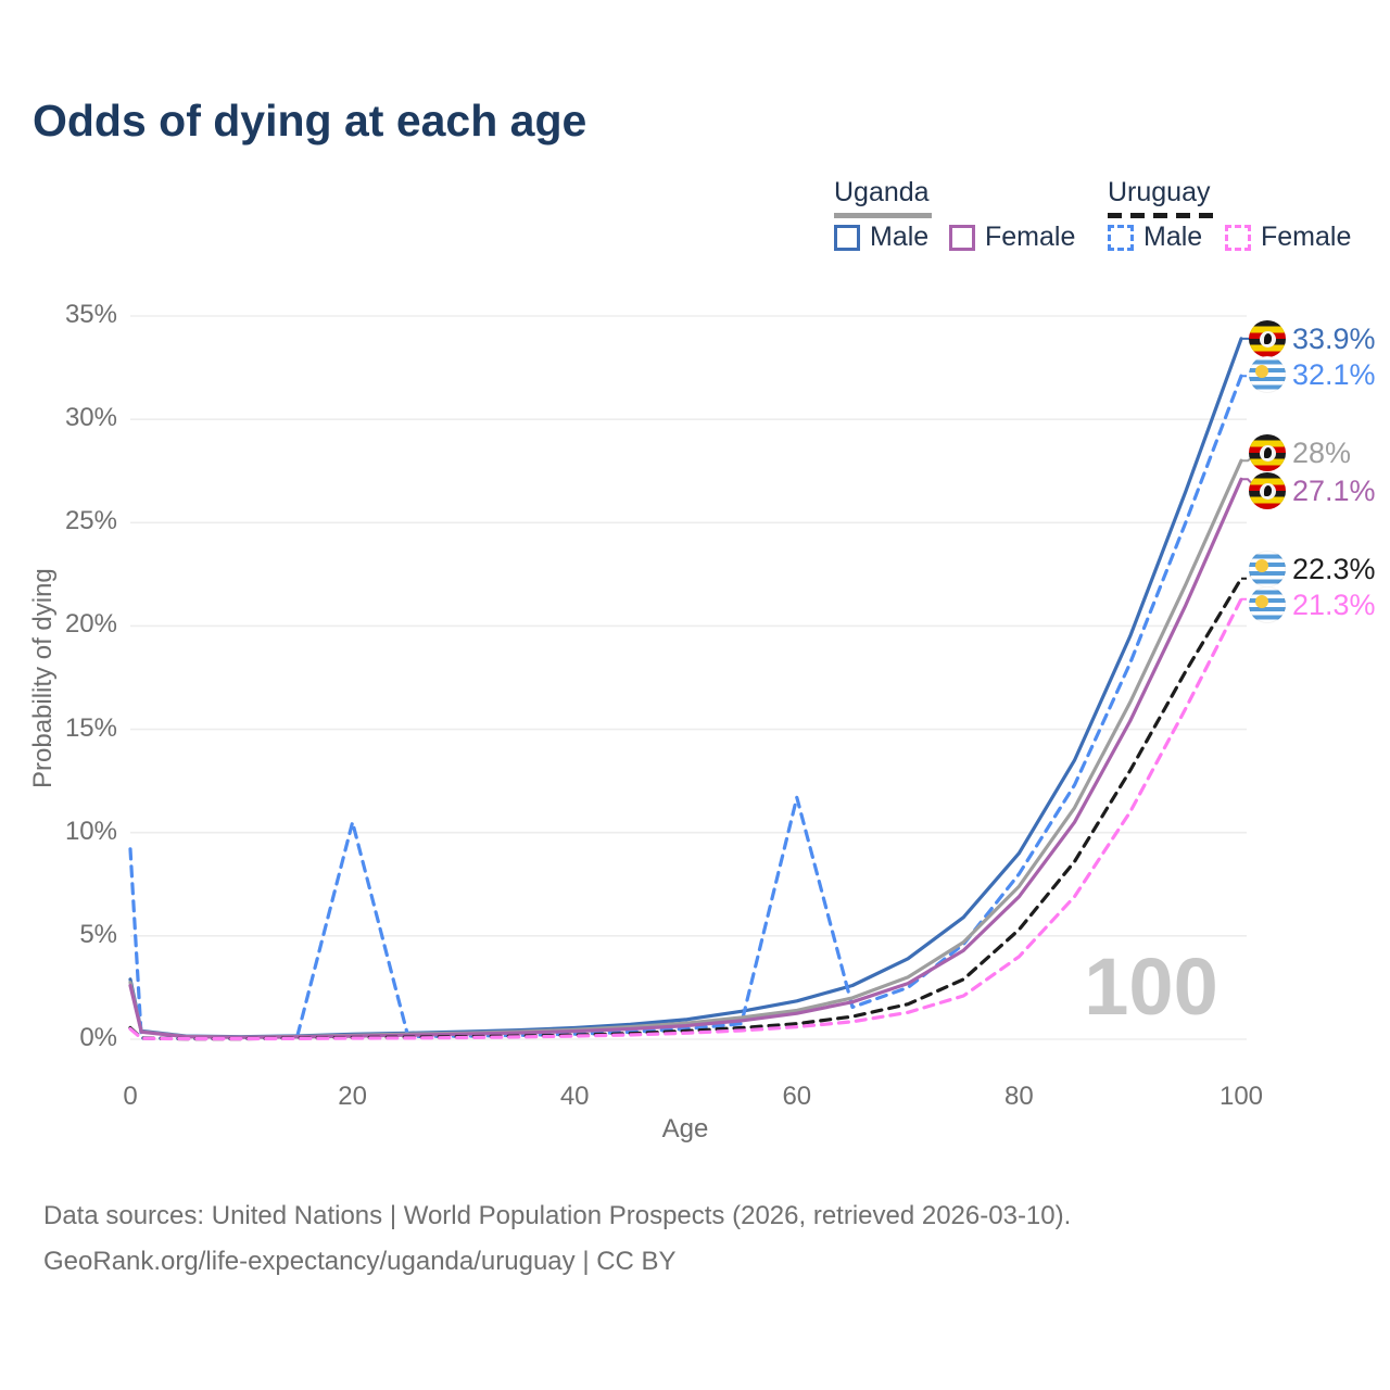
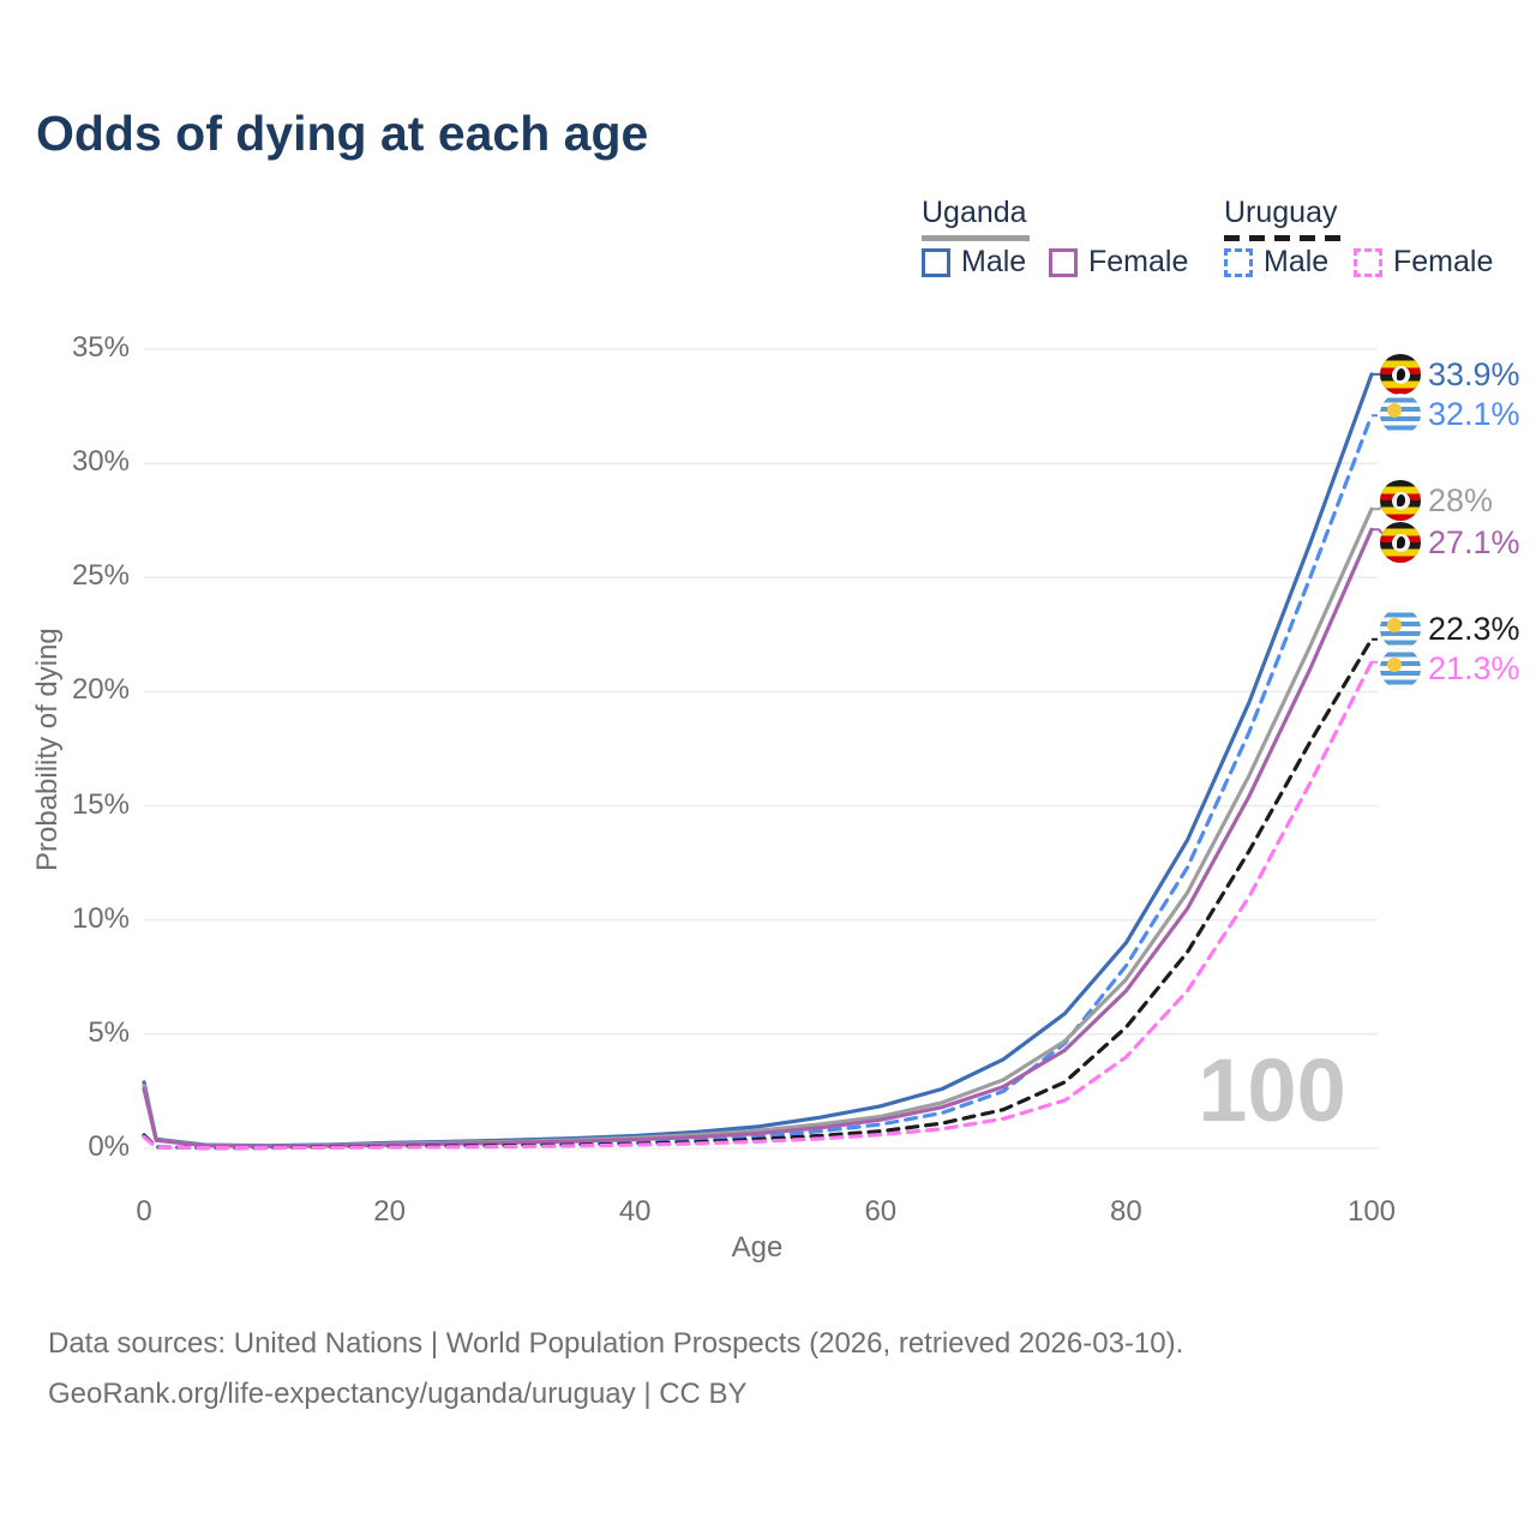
Uruguay Male/0: 9.2% -> 0.6%
Uruguay Male/20: 10.5% -> 0.1%
Uruguay Male/60: 11.7% -> 1.1%
